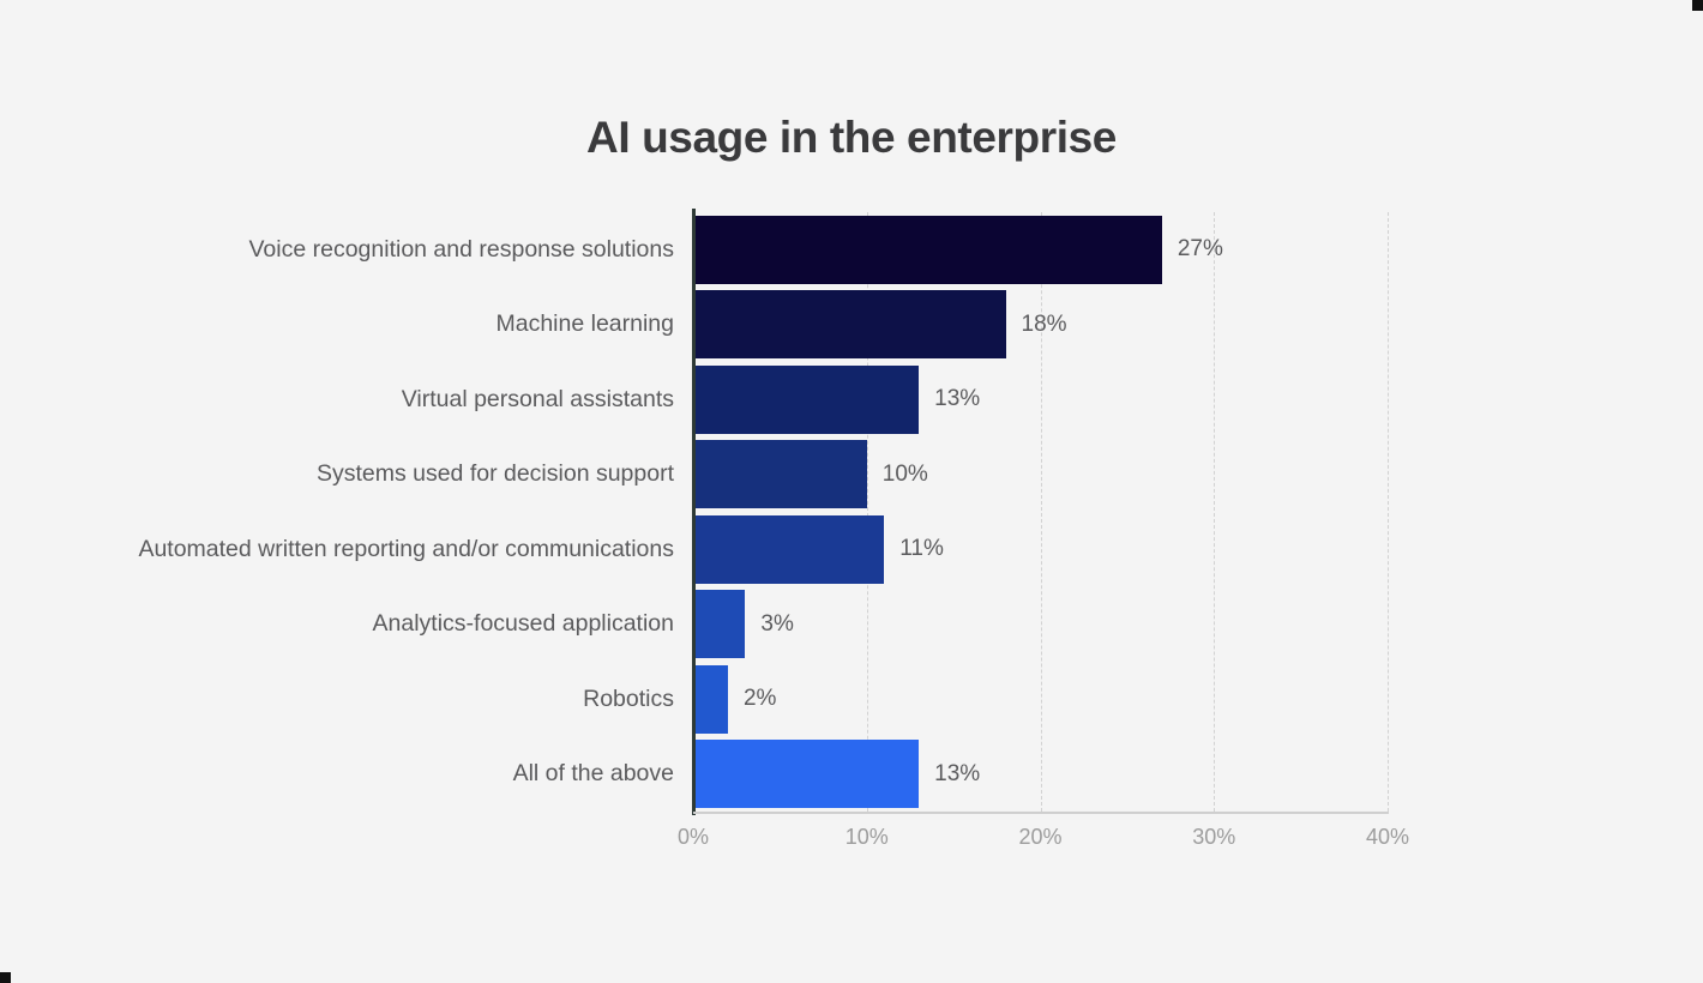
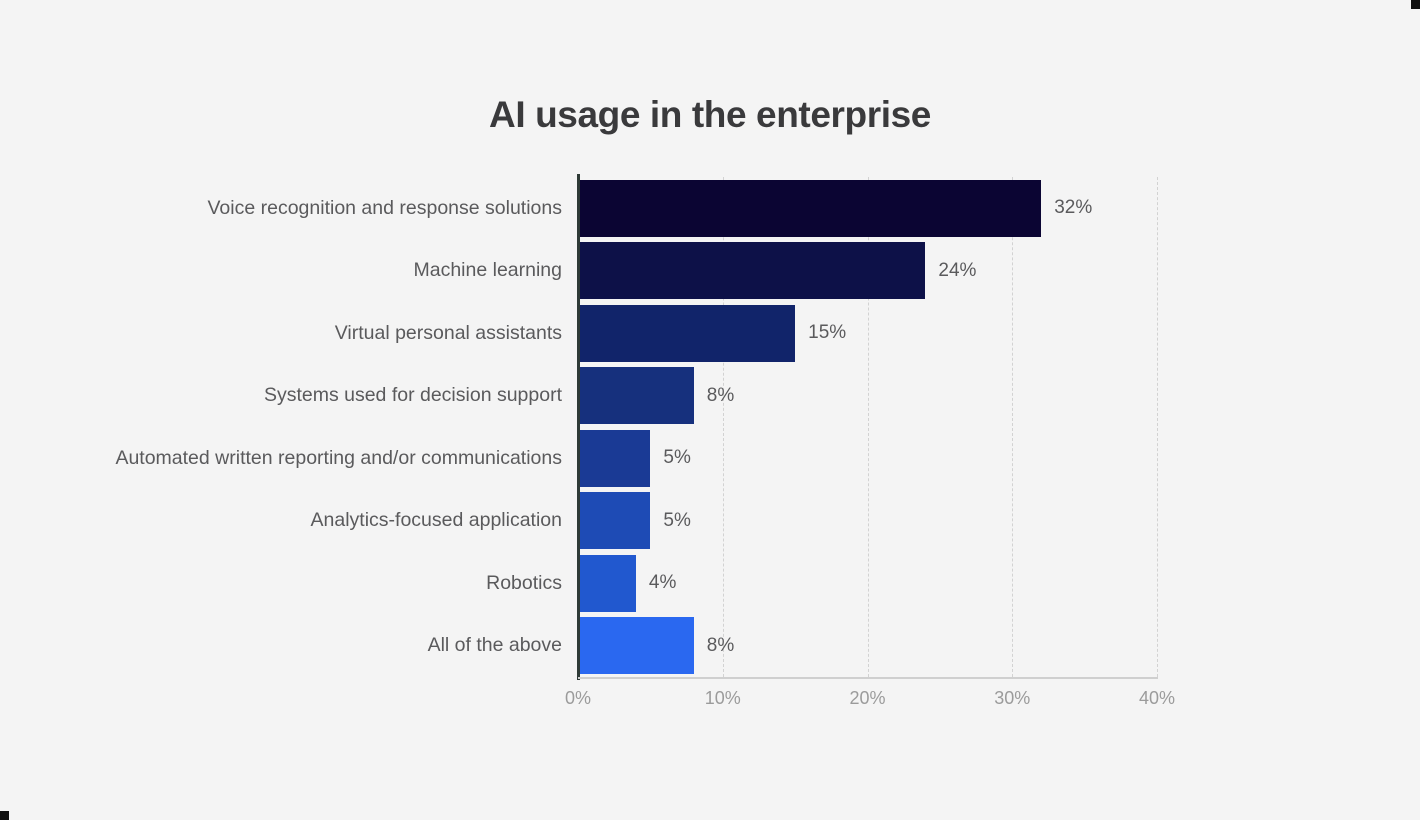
Voice recognition and response solutions: 27% -> 32%
Machine learning: 18% -> 24%
Virtual personal assistants: 13% -> 15%
Systems used for decision support: 10% -> 8%
Automated written reporting and/or communications: 11% -> 5%
Analytics-focused application: 3% -> 5%
Robotics: 2% -> 4%
All of the above: 13% -> 8%
